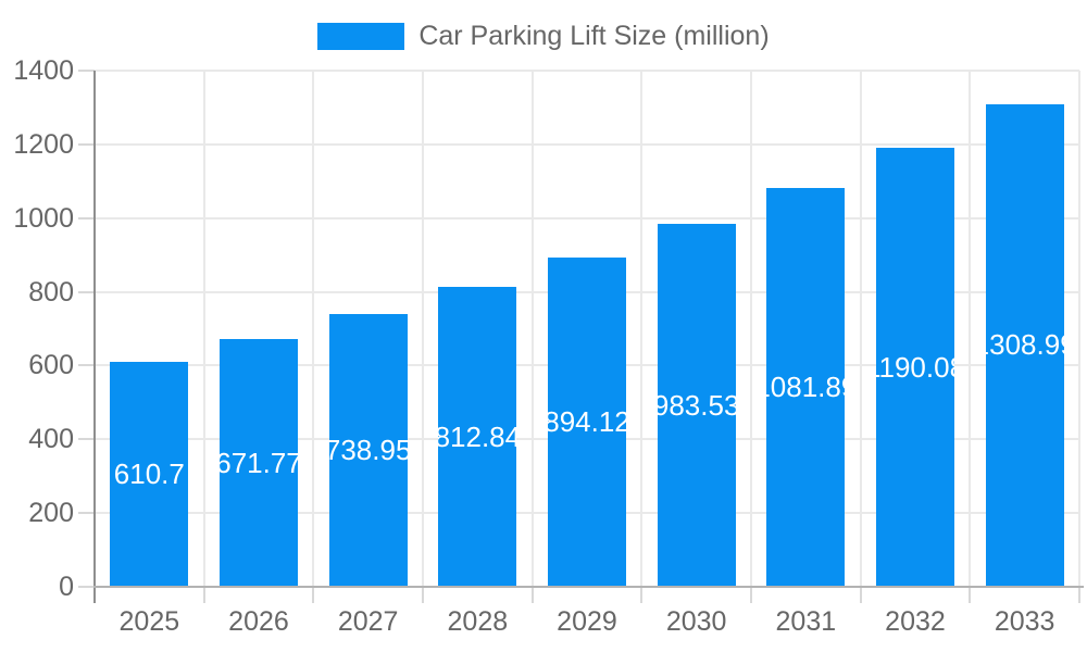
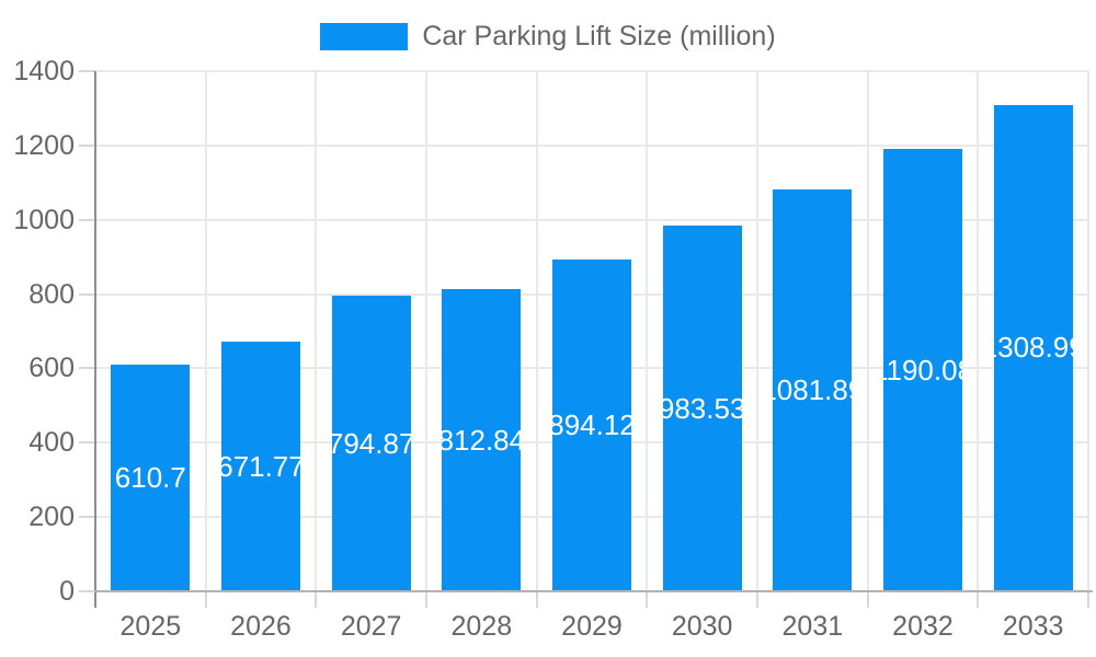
2027: 738.95 -> 794.87
